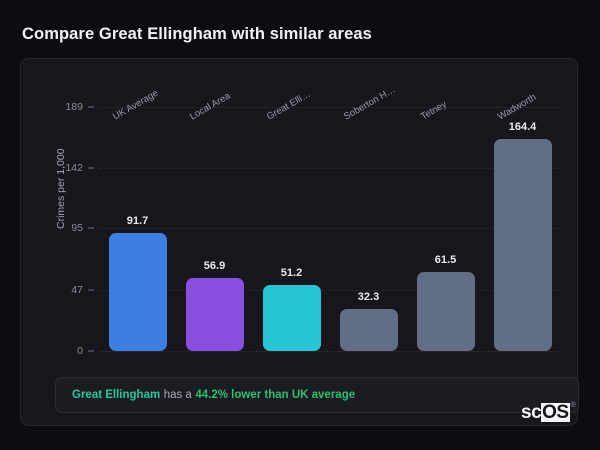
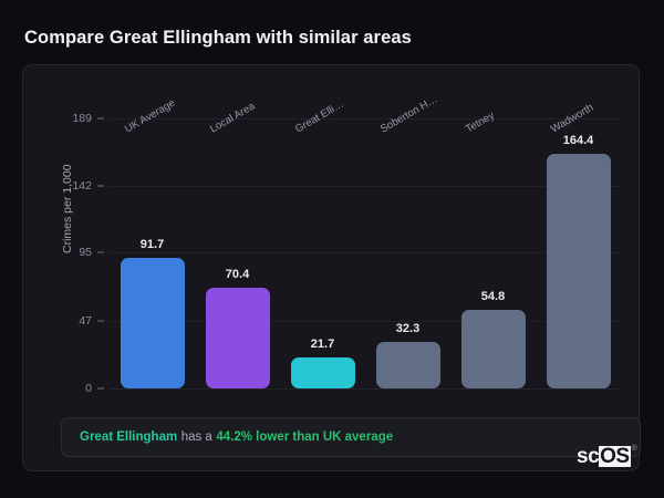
Local Area: 56.9 -> 70.4
Great Elli…: 51.2 -> 21.7
Tetney: 61.5 -> 54.8
